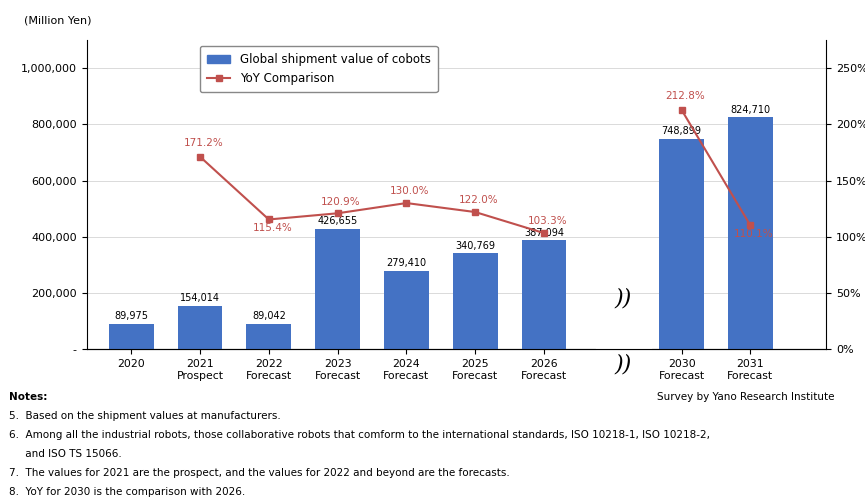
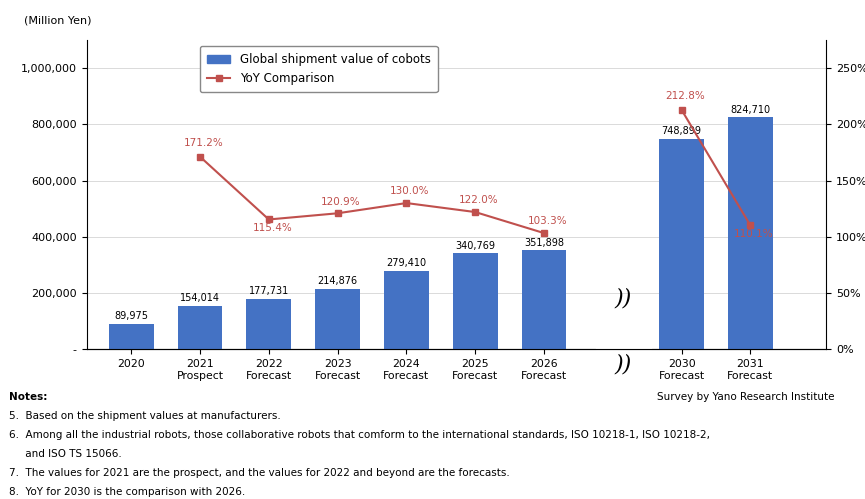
Global shipment value of cobots/2022 Forecast: 89,042 -> 177,731
Global shipment value of cobots/2023 Forecast: 426,655 -> 214,876
Global shipment value of cobots/2026 Forecast: 387,094 -> 351,898
